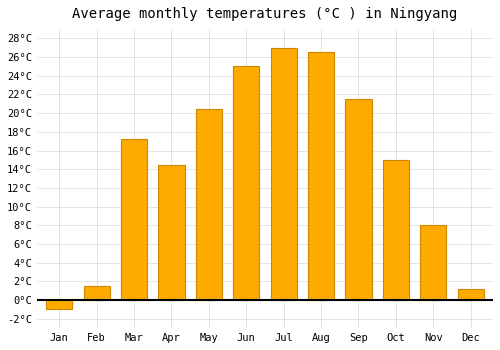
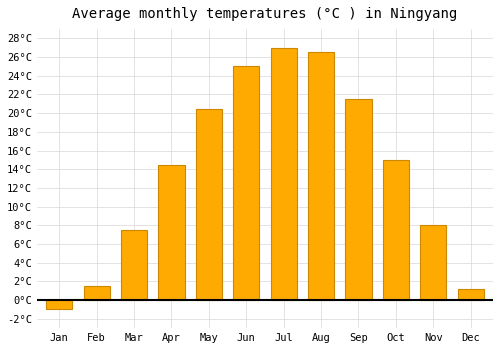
Mar: 17.2°C -> 7.5°C
